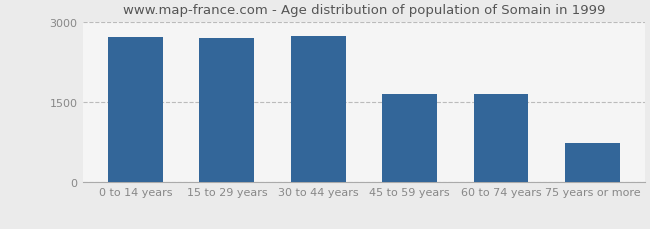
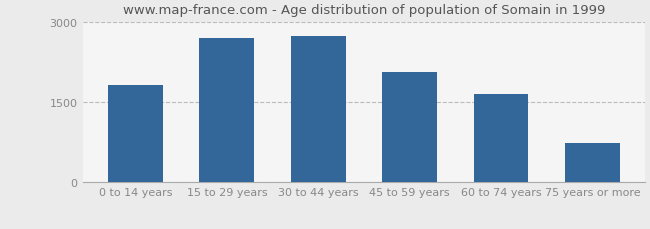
0 to 14 years: 2720 -> 1820
45 to 59 years: 1640 -> 2060
